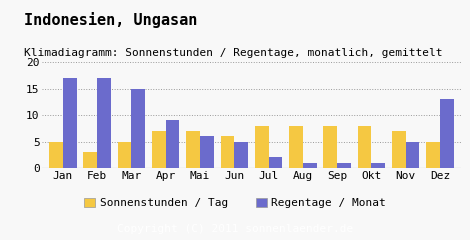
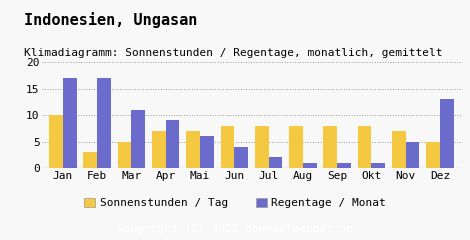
Sonnenstunden / Tag/Jan: 5 -> 10
Regentage / Monat/Mar: 15 -> 11
Sonnenstunden / Tag/Jun: 6 -> 8
Regentage / Monat/Jun: 5 -> 4
